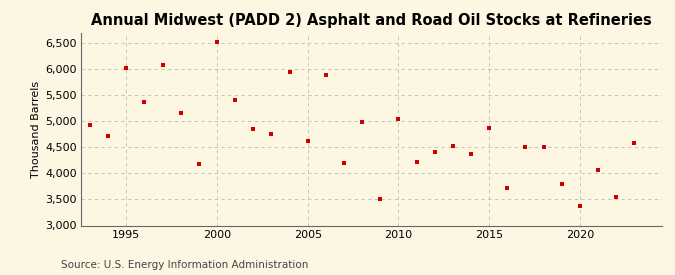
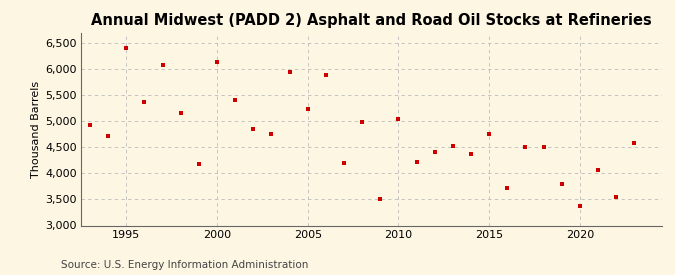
1995: 6,020 -> 6,420
2000: 6,520 -> 6,140
2005: 4,620 -> 5,240
2015: 4,880 -> 4,760
